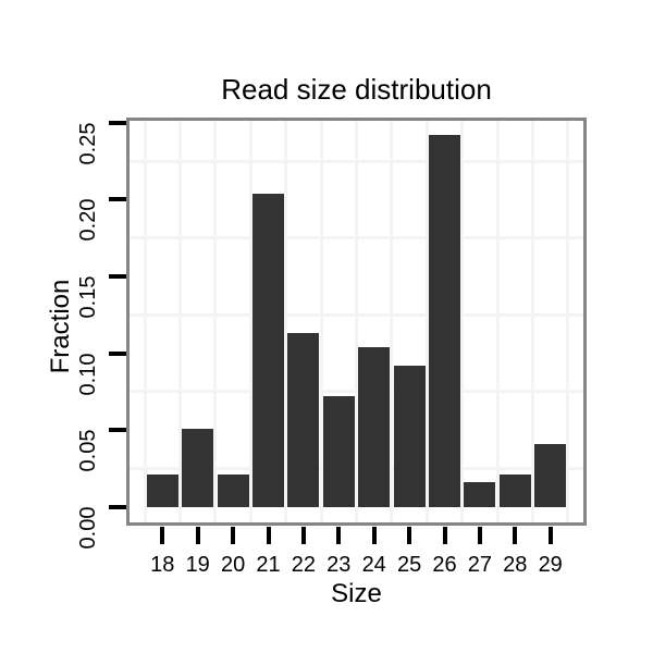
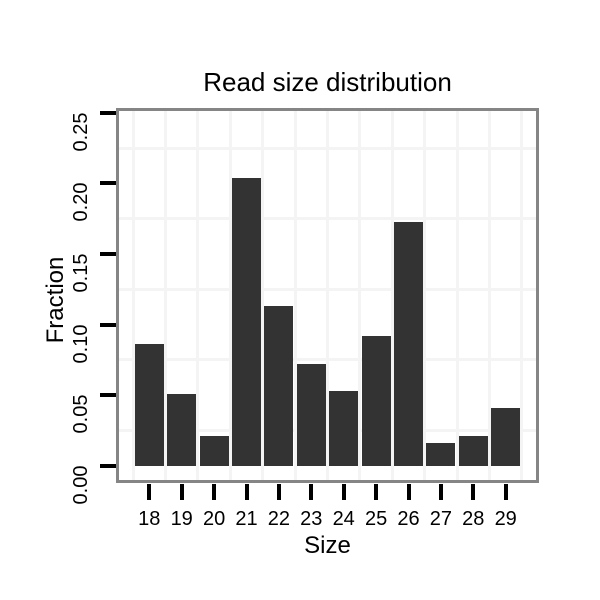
18: 0.021 -> 0.086
24: 0.104 -> 0.053
26: 0.242 -> 0.173
